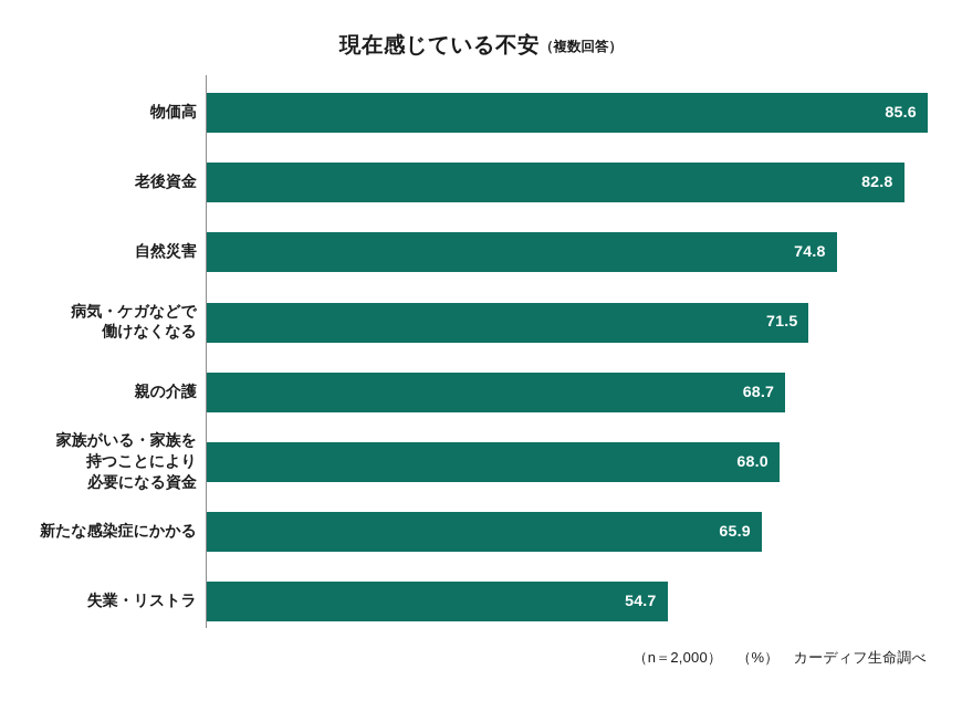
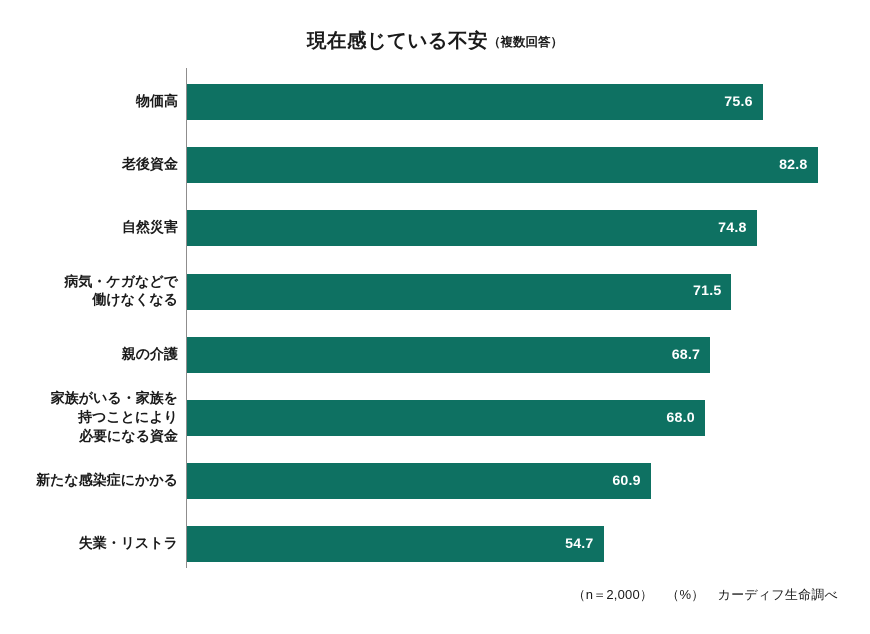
物価高: 85.6 -> 75.6
新たな感染症にかかる: 65.9 -> 60.9
